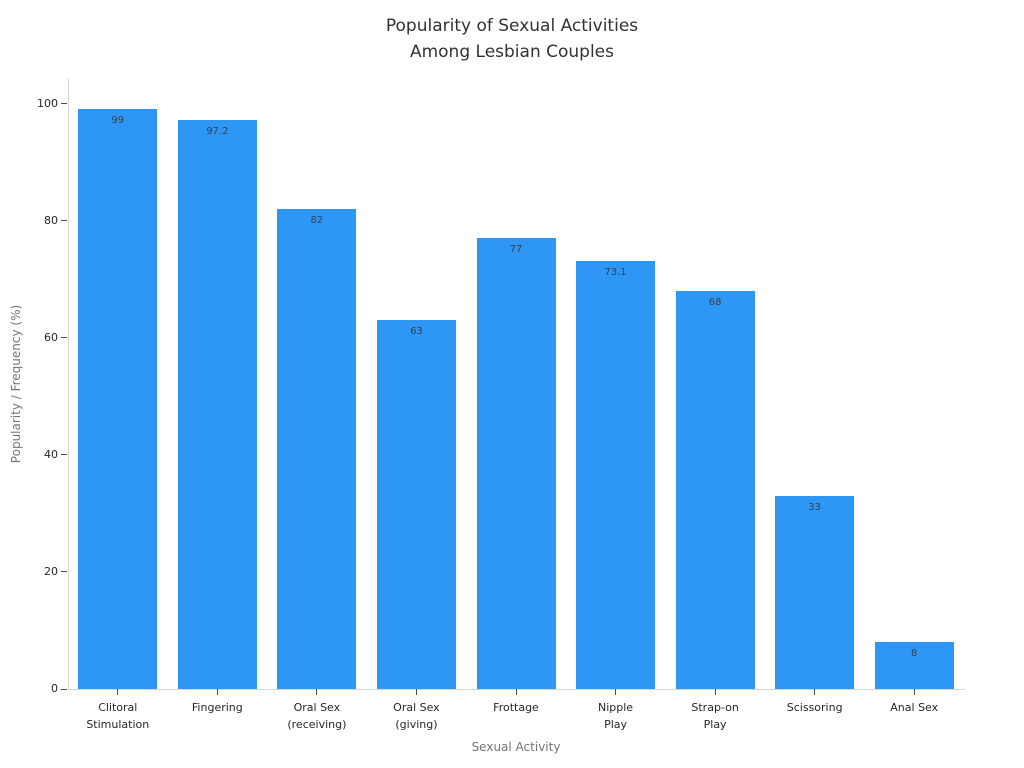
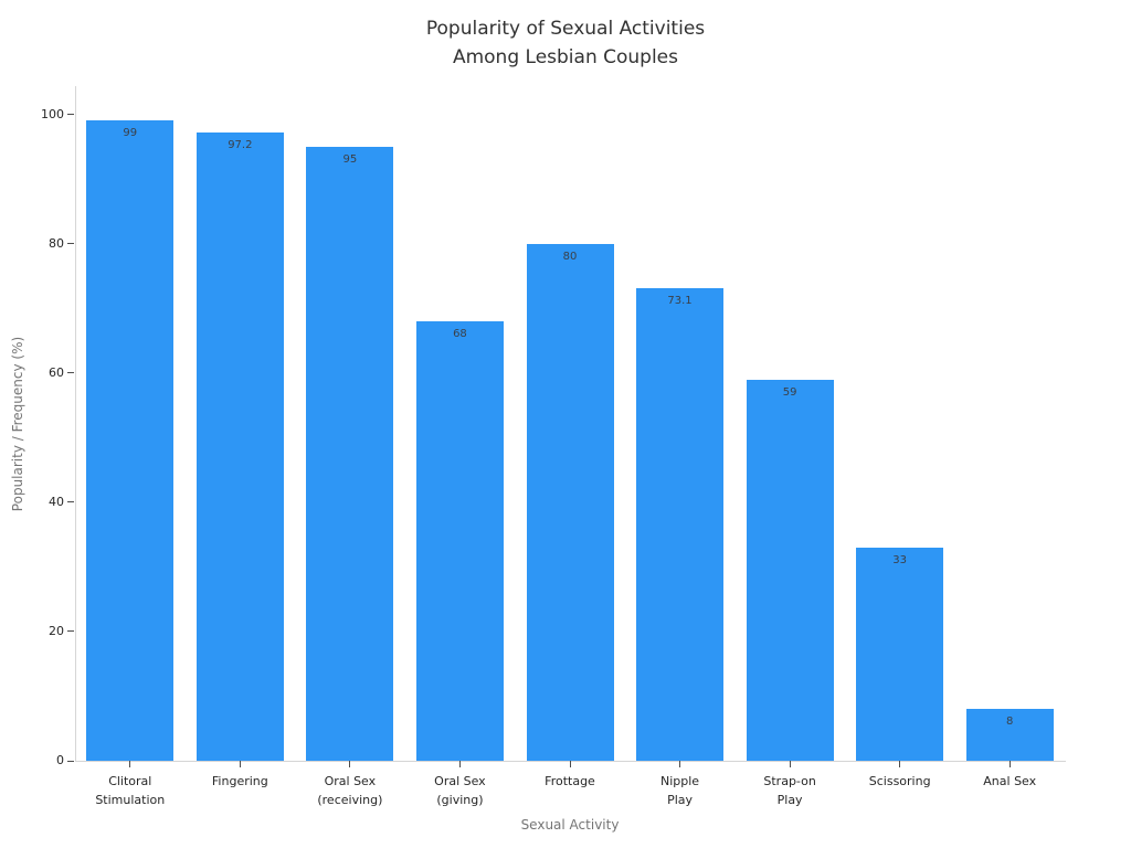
Oral Sex (receiving): 82 -> 95
Oral Sex (giving): 63 -> 68
Frottage: 77 -> 80
Strap-on Play: 68 -> 59
